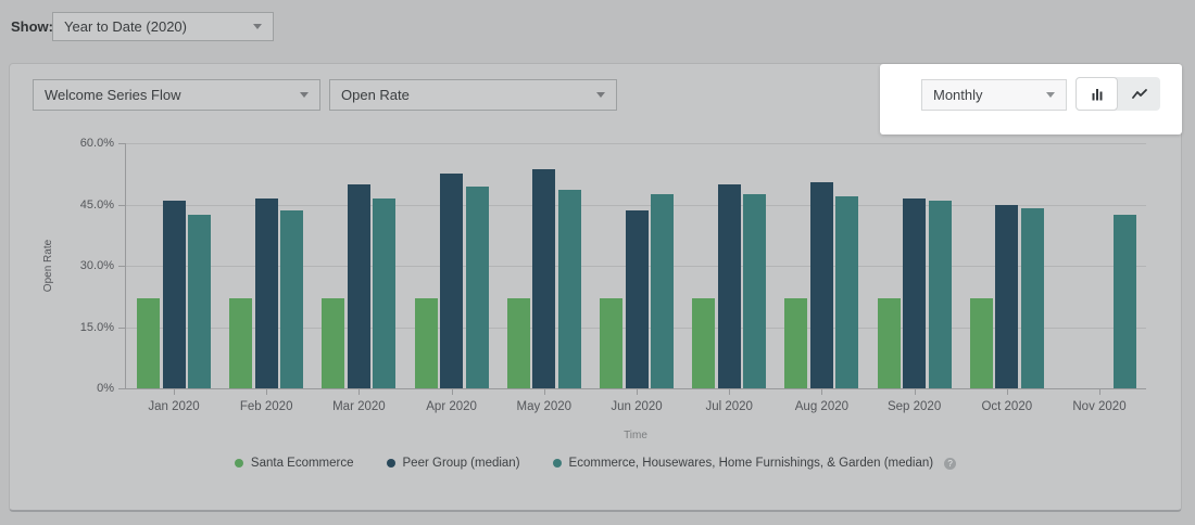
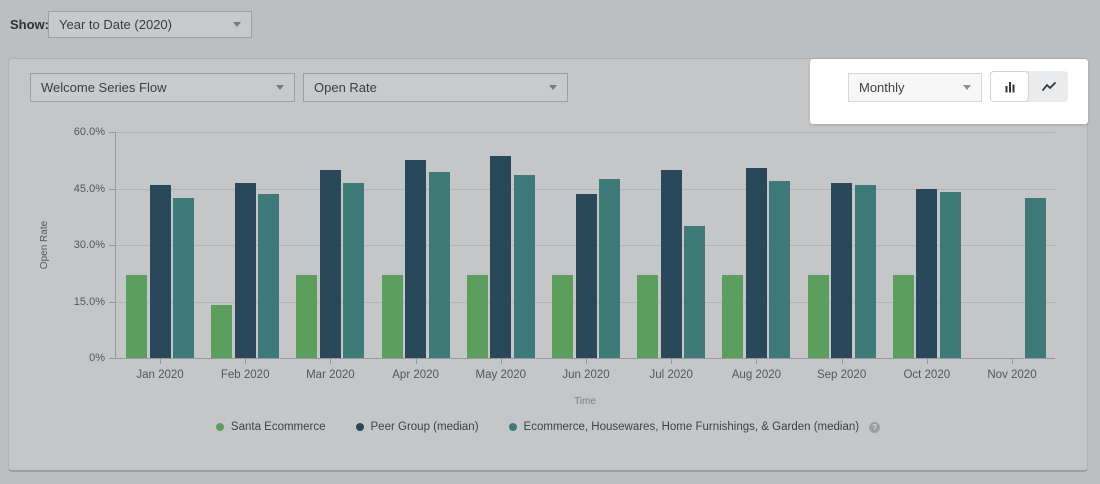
Santa Ecommerce/Feb 2020: 22% -> 14%
Ecommerce, Housewares, Home Furnishings, & Garden (median)/Jul 2020: 48% -> 35%
